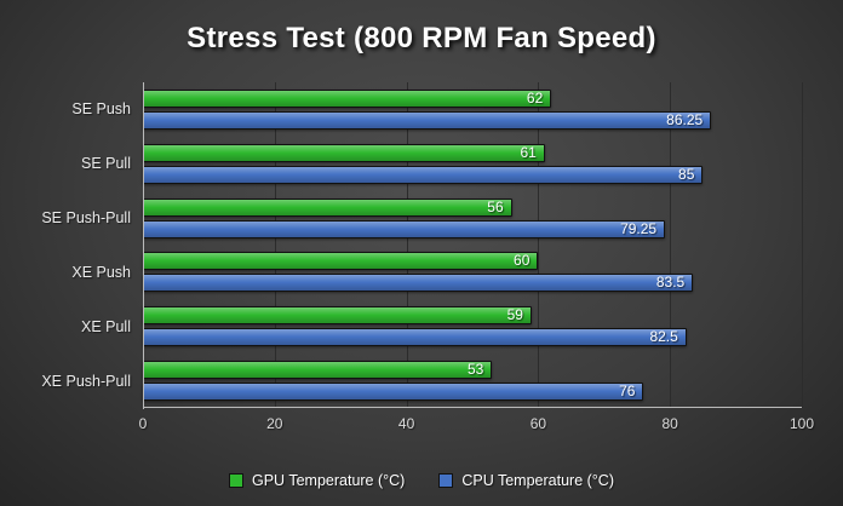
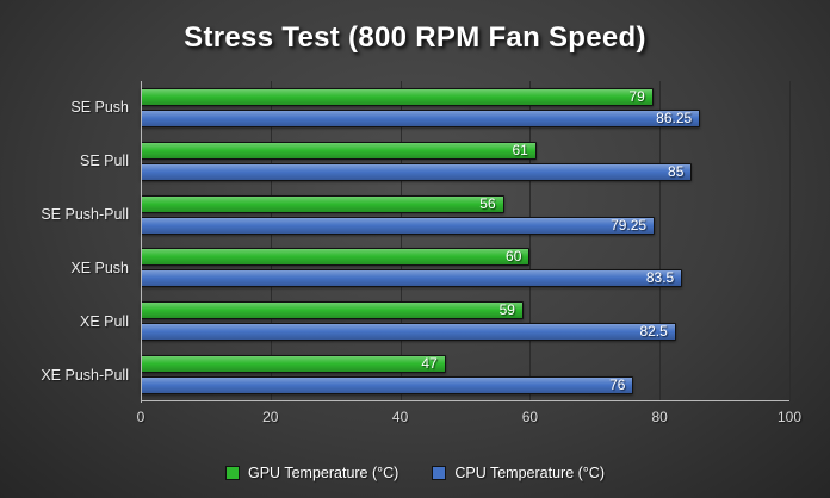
GPU Temperature (°C)/SE Push: 62 -> 79
GPU Temperature (°C)/XE Push-Pull: 53 -> 47
